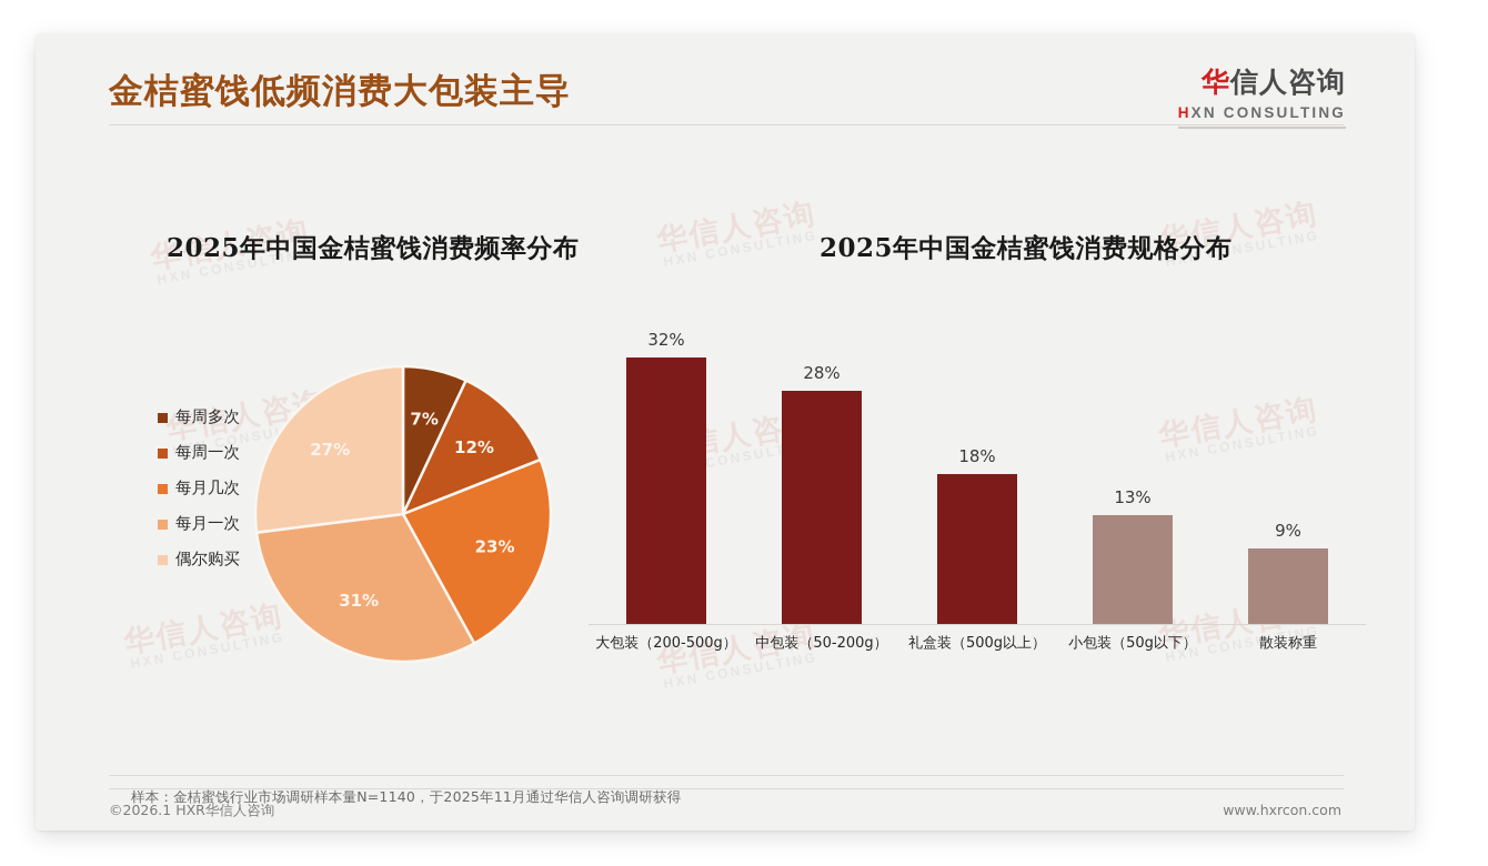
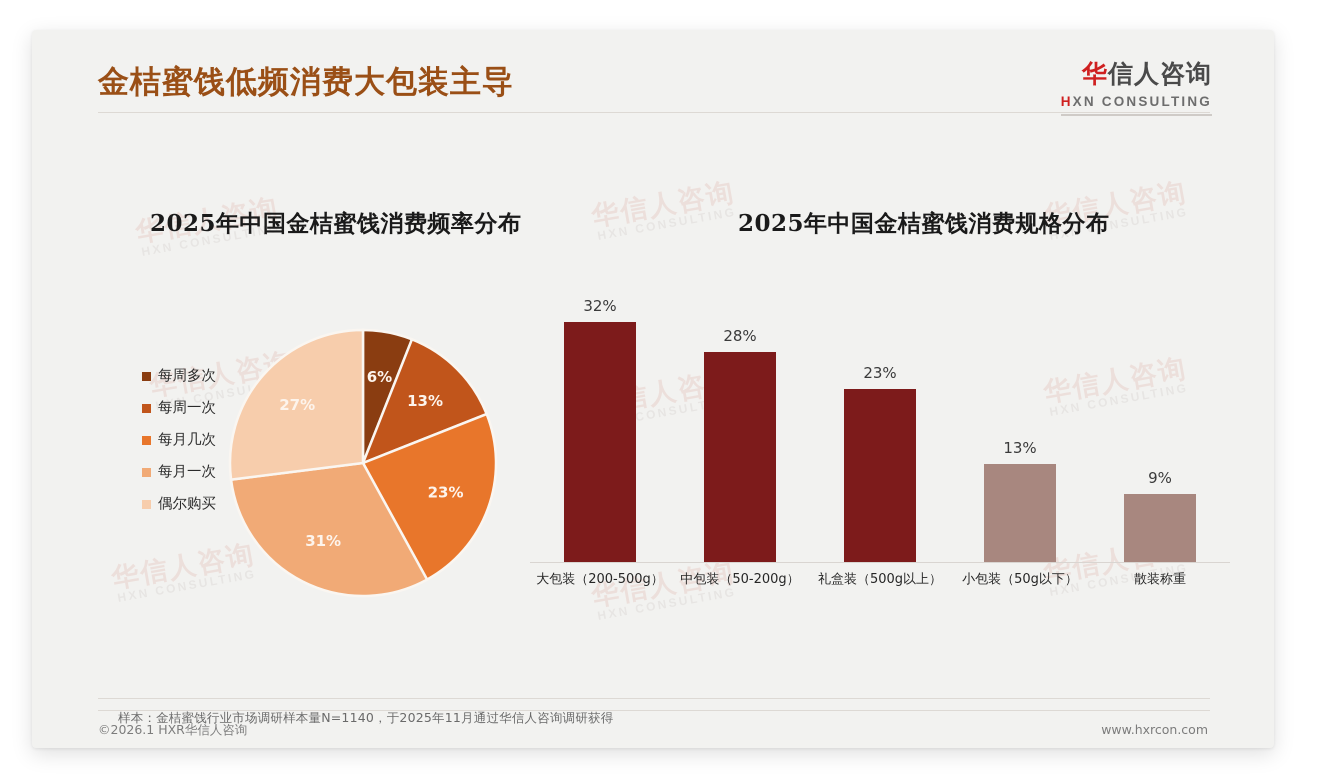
2025年中国金桔蜜饯消费频率分布/每周多次: 7% -> 6%
2025年中国金桔蜜饯消费频率分布/每周一次: 12% -> 13%
2025年中国金桔蜜饯消费规格分布/礼盒装（500g以上）: 18% -> 23%
